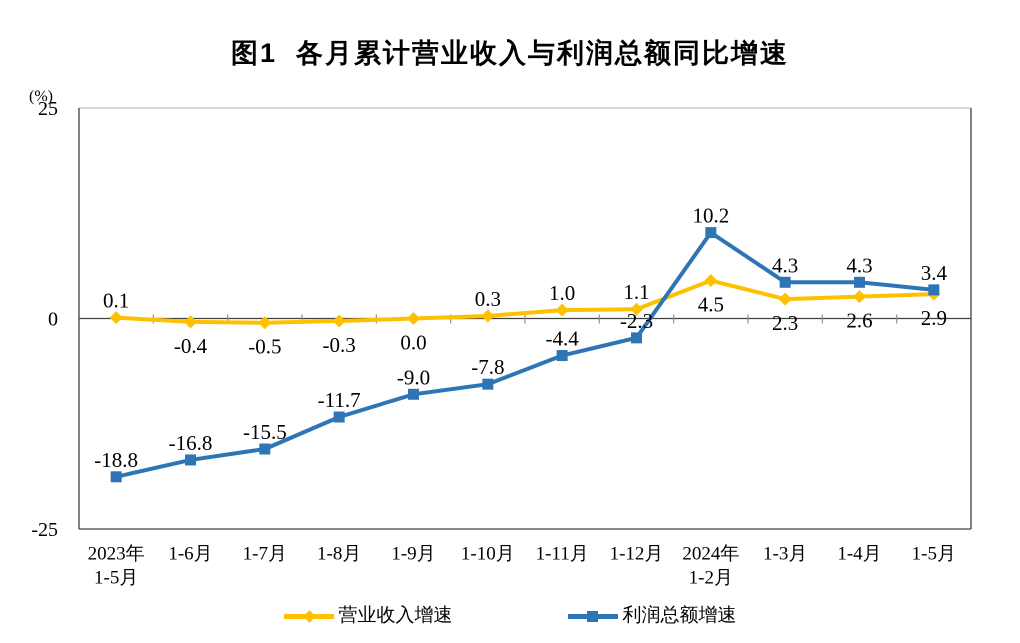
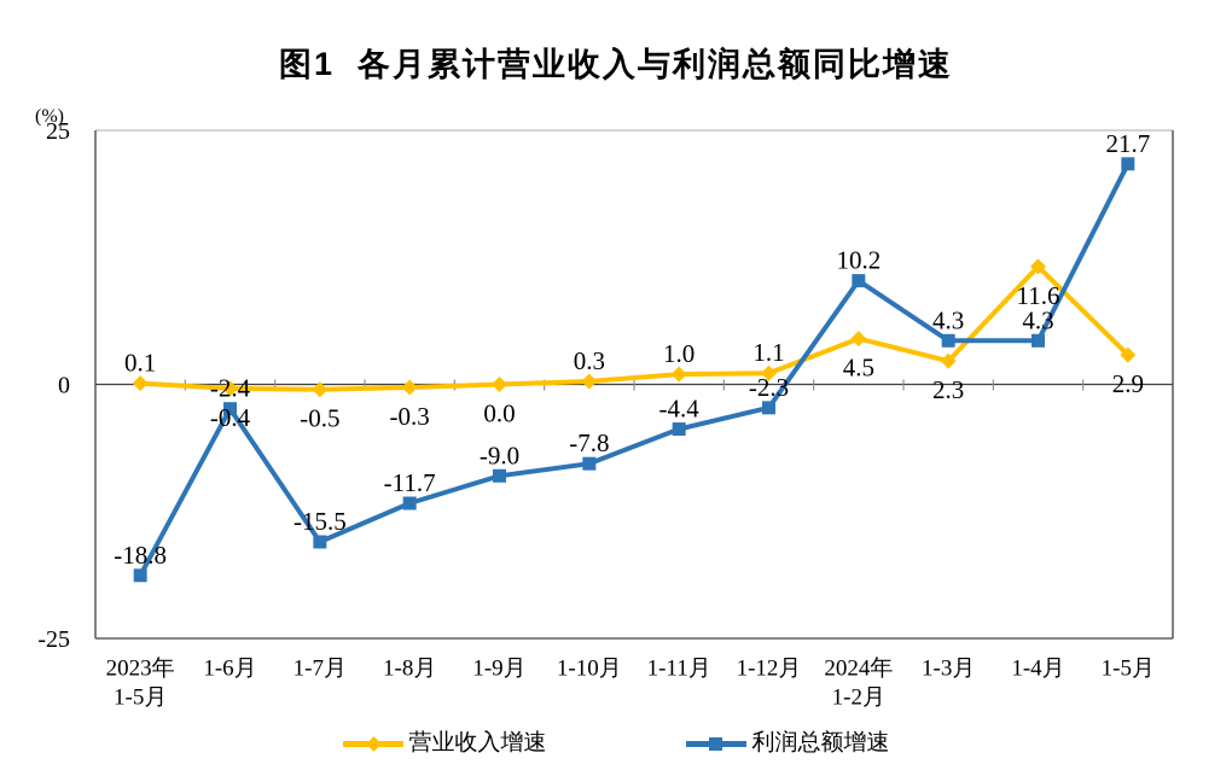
利润总额增速/1-6月: -16.8 -> -2.4
营业收入增速/1-4月: 2.6 -> 11.6
利润总额增速/1-5月: 3.4 -> 21.7
